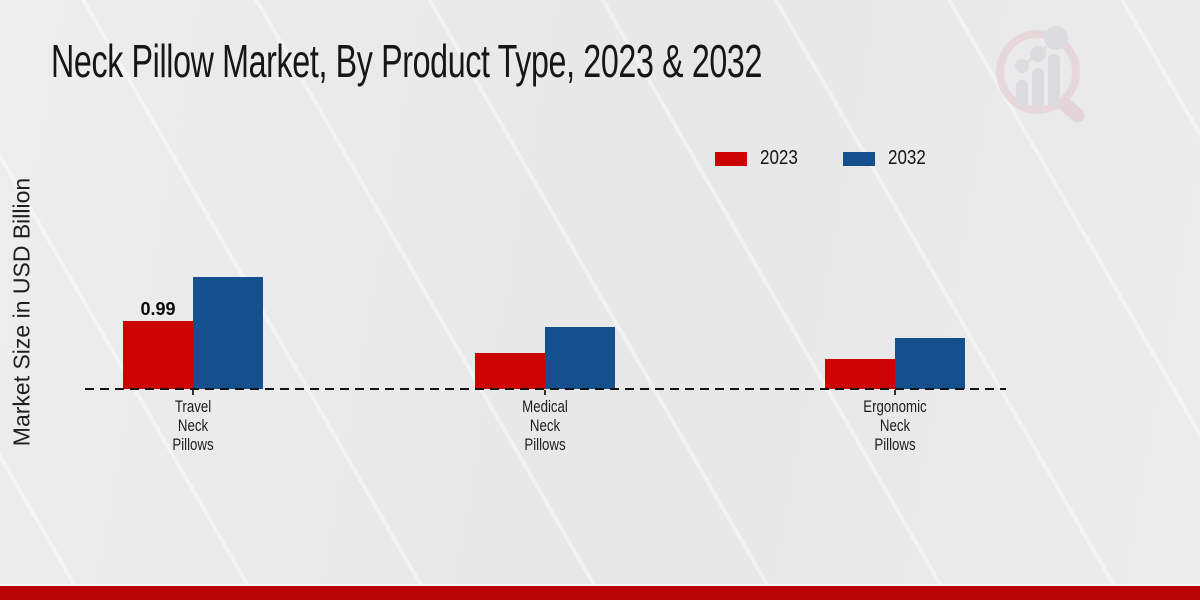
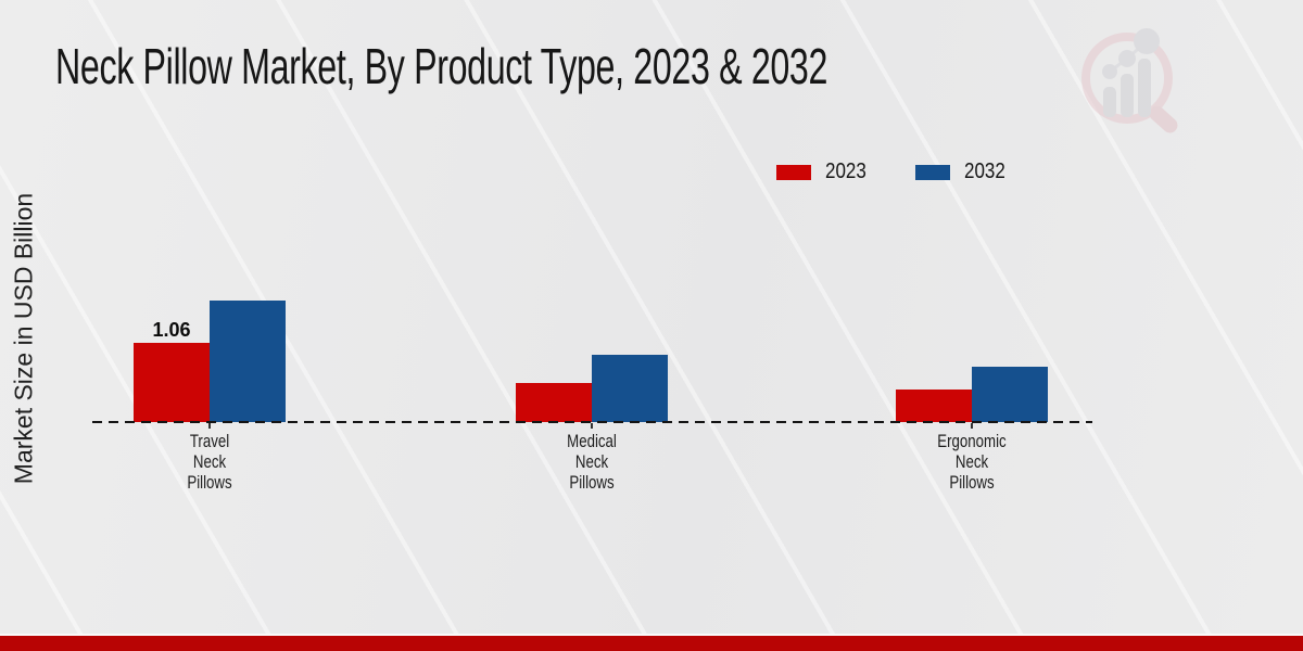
2023/Travel Neck Pillows: 0.99 -> 1.06
